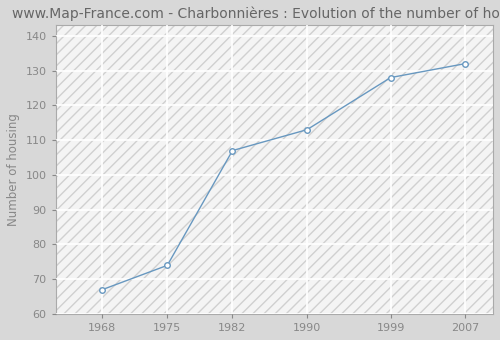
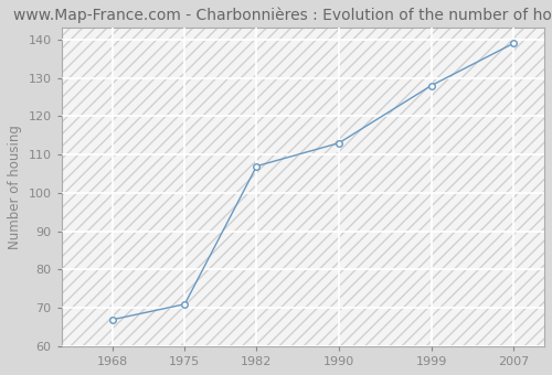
1975: 74 -> 71
2007: 132 -> 139
